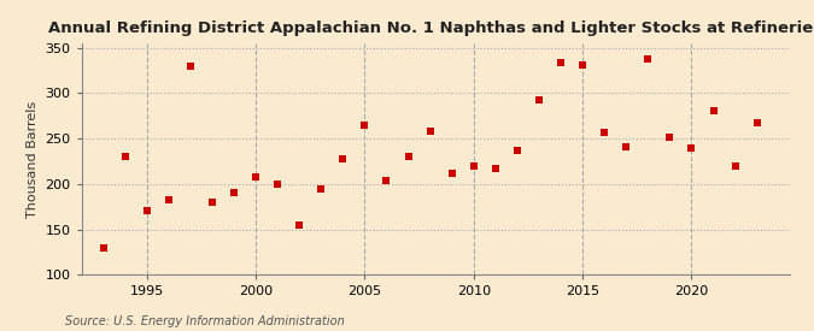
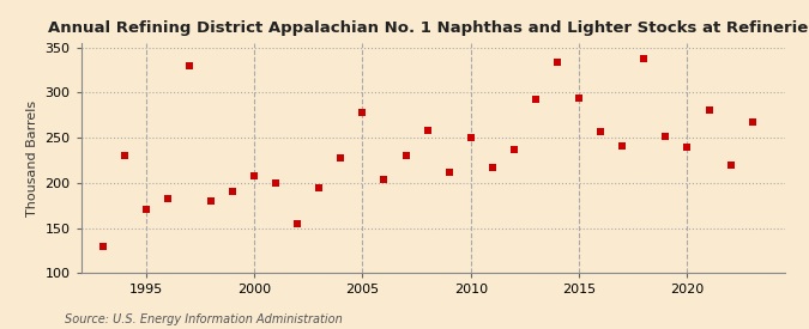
2005: 265 -> 278
2010: 220 -> 250
2015: 331 -> 294
